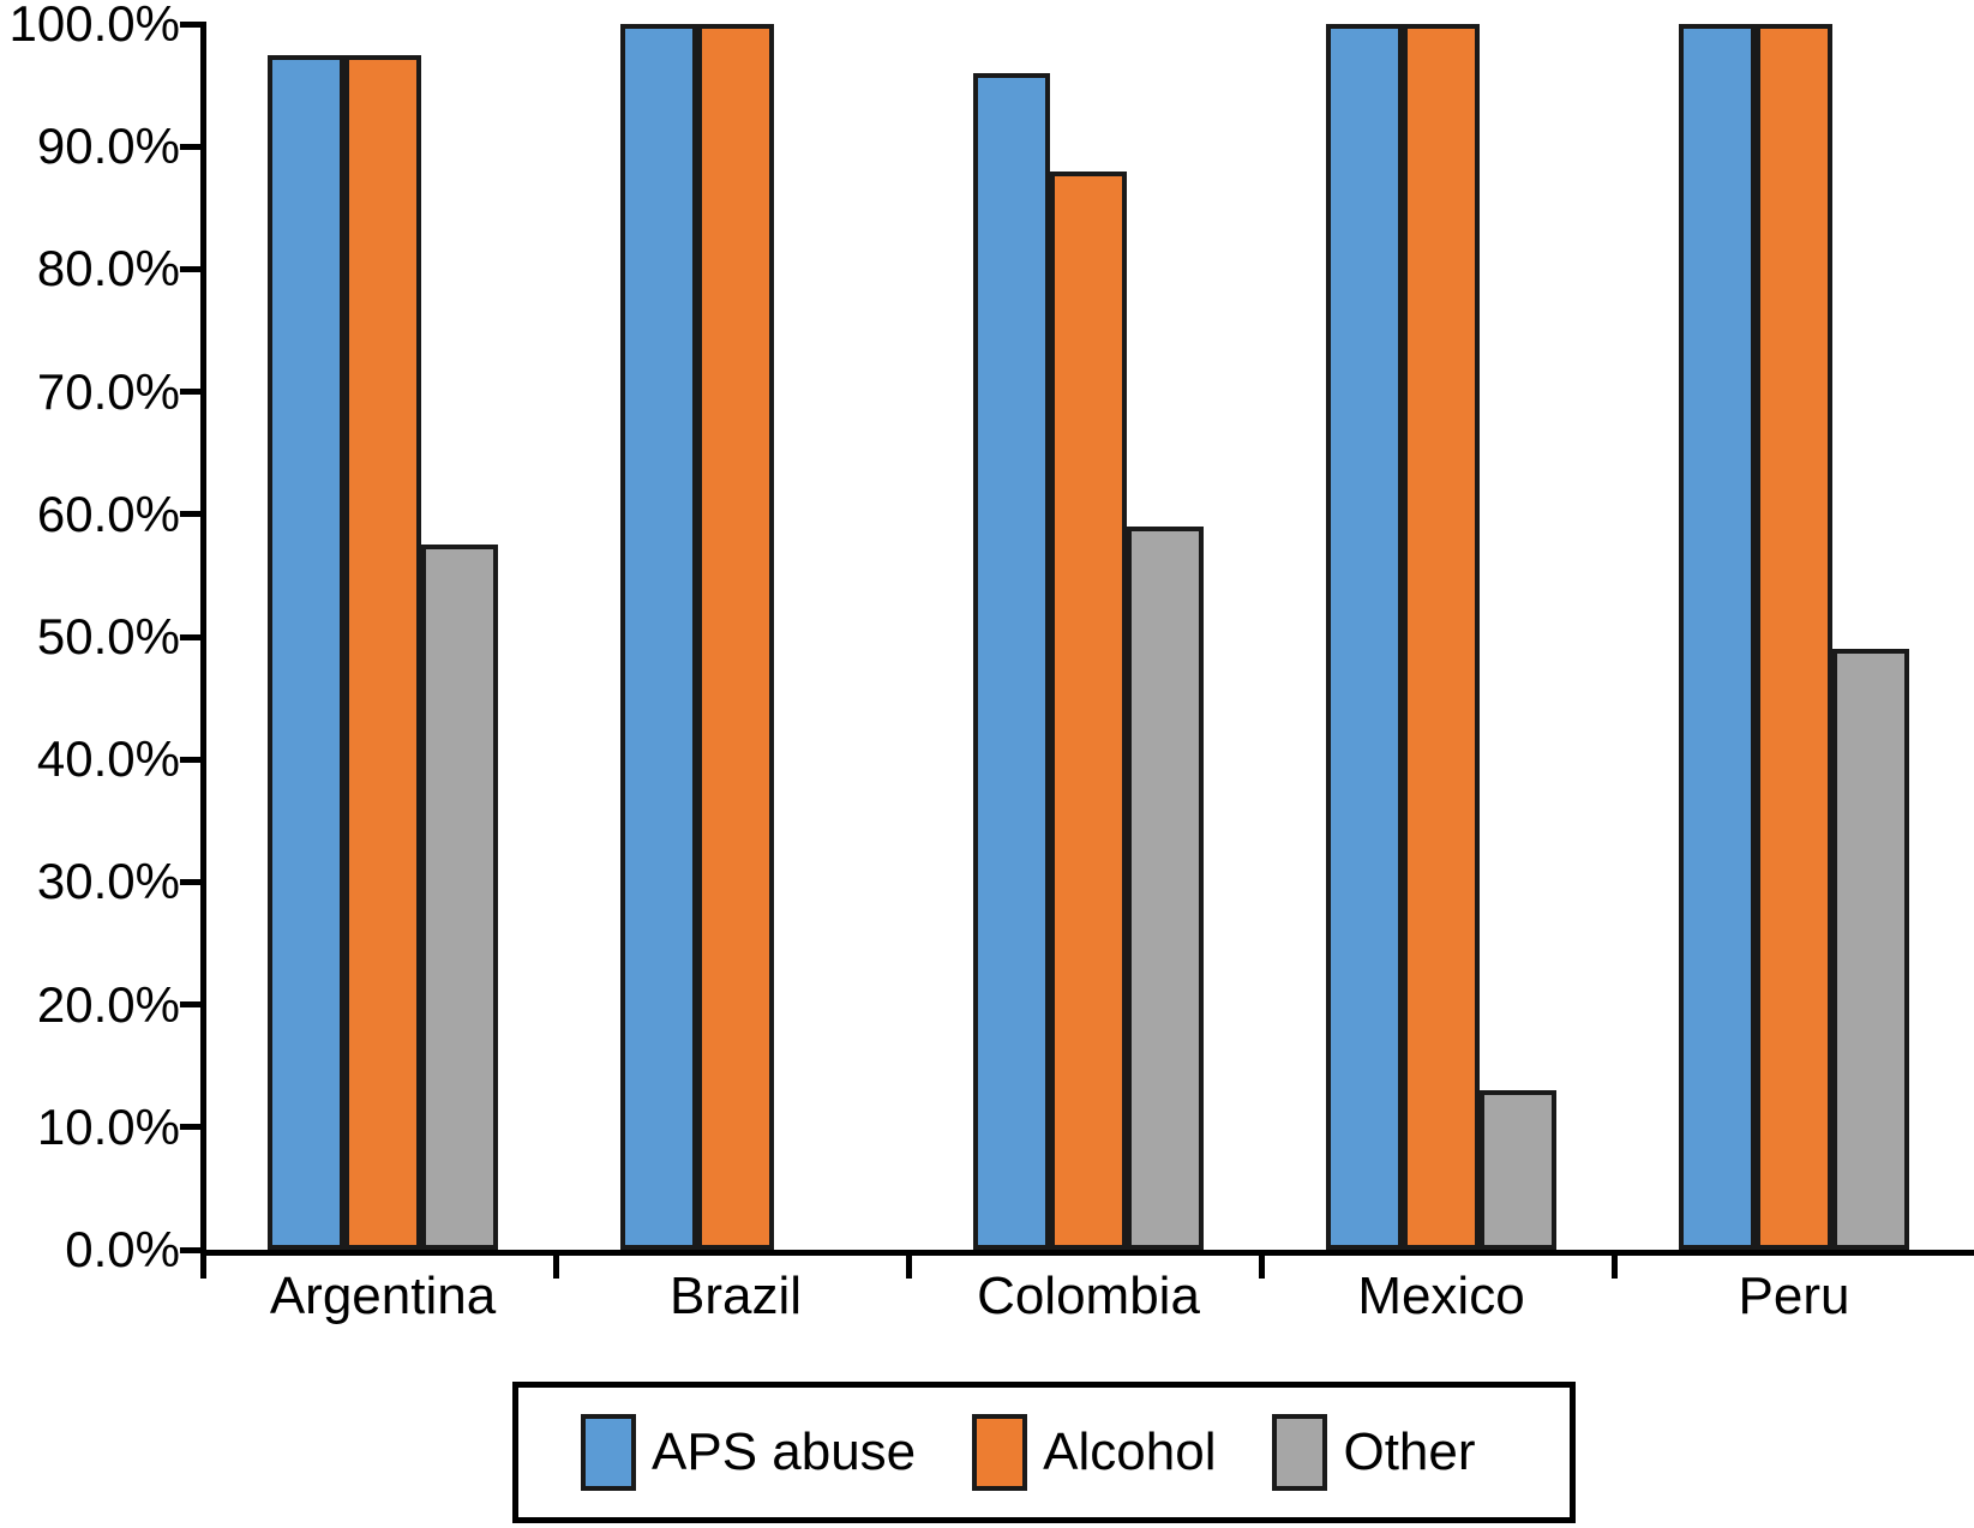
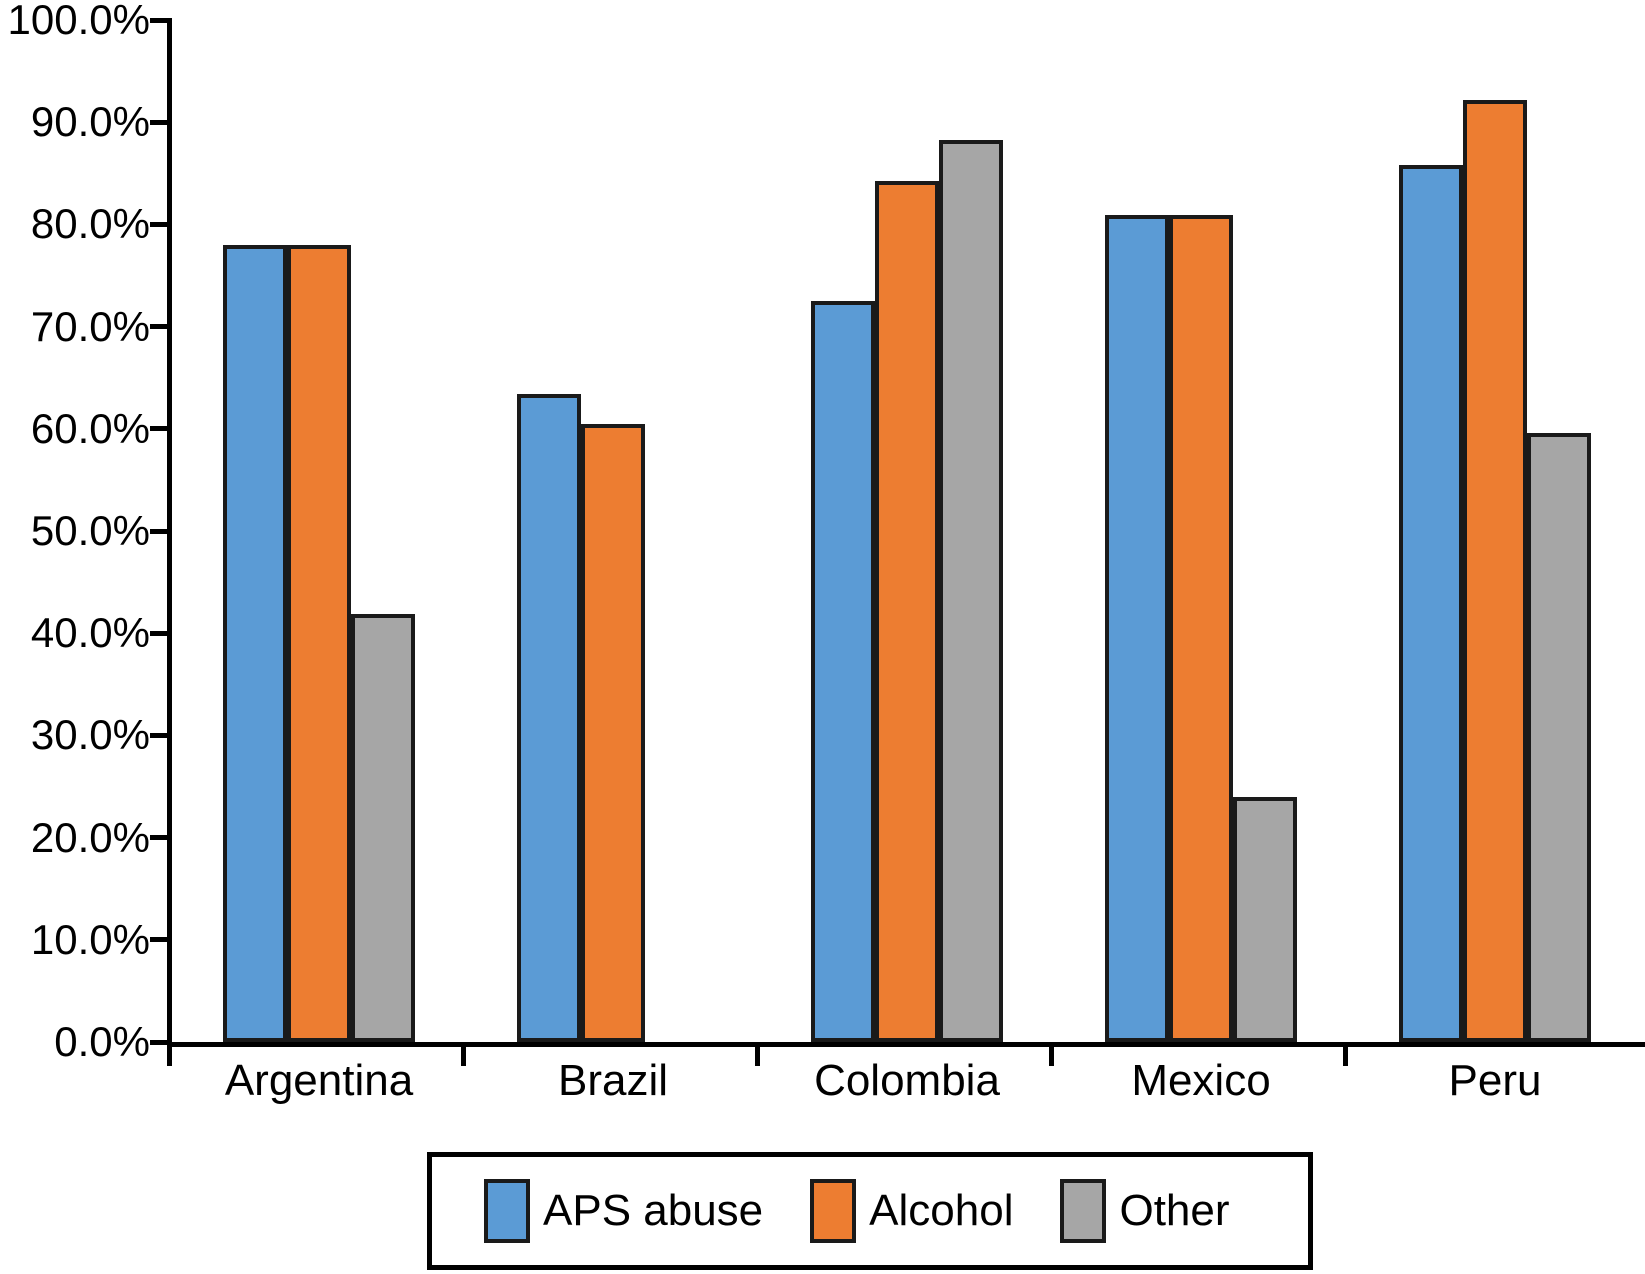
APS abuse/Argentina: 97.5% -> 78.0%
Alcohol/Argentina: 97.5% -> 78.0%
Other/Argentina: 57.5% -> 41.9%
APS abuse/Brazil: 100.0% -> 63.4%
Alcohol/Brazil: 100.0% -> 60.5%
APS abuse/Colombia: 96.0% -> 72.5%
Alcohol/Colombia: 88.0% -> 84.2%
Other/Colombia: 59.0% -> 88.3%
APS abuse/Mexico: 100.0% -> 80.9%
Alcohol/Mexico: 100.0% -> 80.9%
Other/Mexico: 13.0% -> 24.0%
APS abuse/Peru: 100.0% -> 85.8%
Alcohol/Peru: 100.0% -> 92.2%
Other/Peru: 49.0% -> 59.6%
